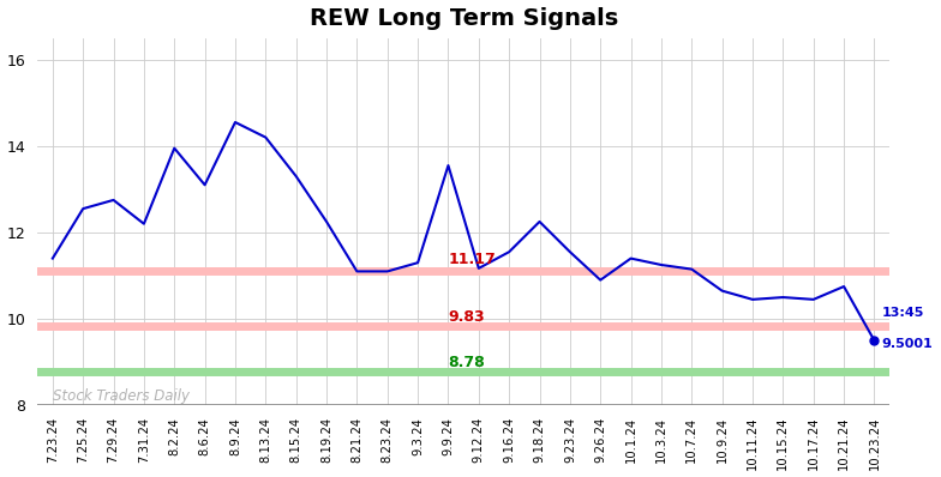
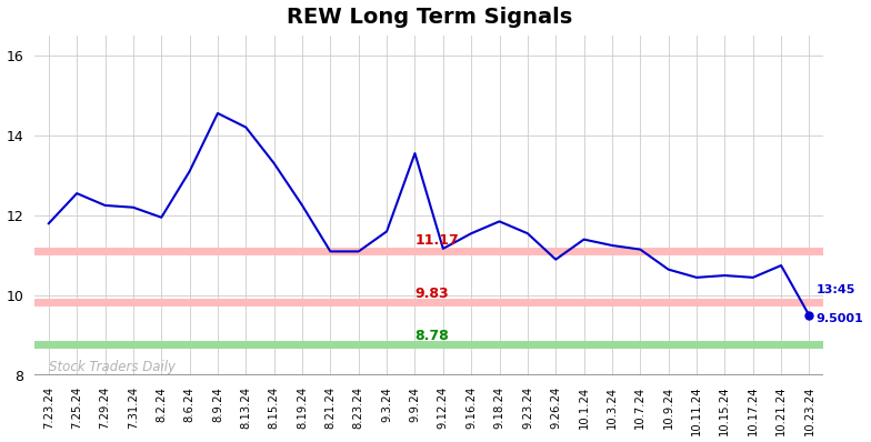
7.23.24: 11.40 -> 11.80
7.29.24: 12.75 -> 12.25
8.2.24: 13.95 -> 11.95
9.3.24: 11.30 -> 11.60
9.18.24: 12.25 -> 11.85
